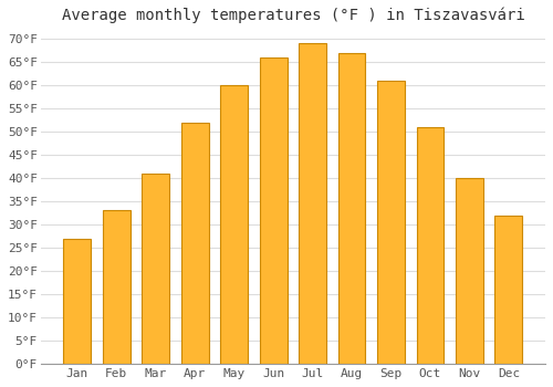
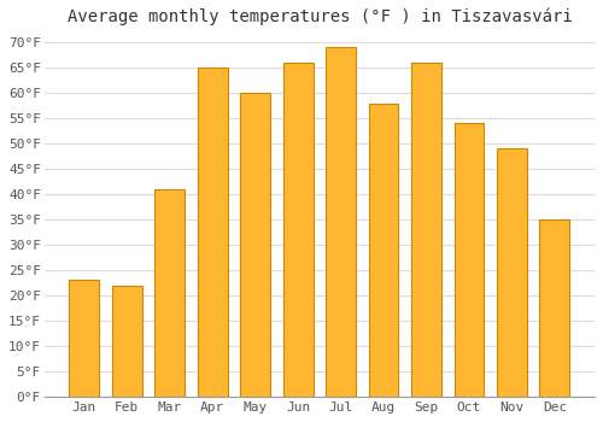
Jan: 27°F -> 23°F
Feb: 33°F -> 22°F
Apr: 52°F -> 65°F
Aug: 67°F -> 58°F
Sep: 61°F -> 66°F
Oct: 51°F -> 54°F
Nov: 40°F -> 49°F
Dec: 32°F -> 35°F
